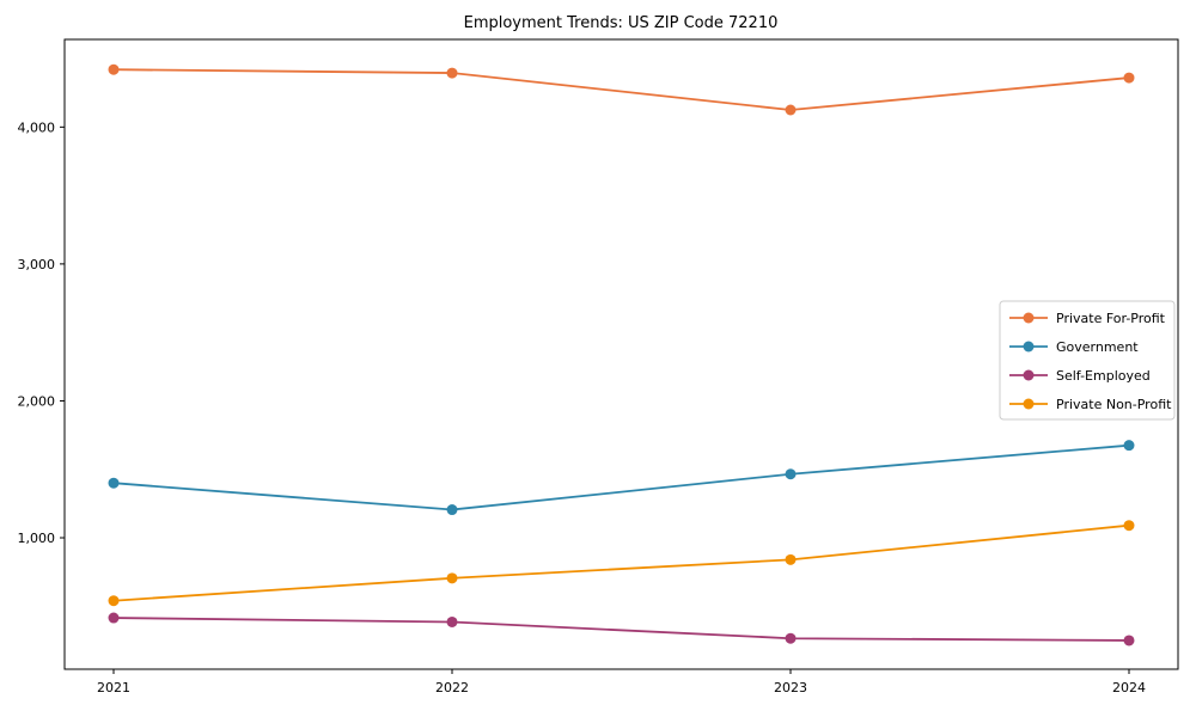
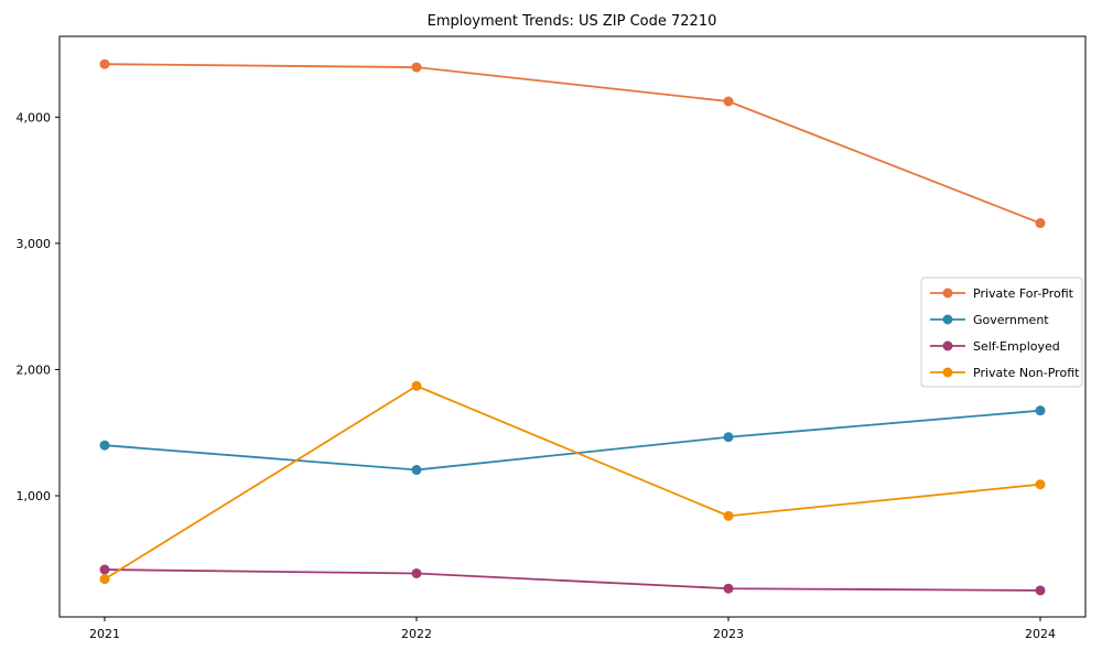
Private Non-Profit/2021: 540 -> 340
Private Non-Profit/2022: 700 -> 1870
Private For-Profit/2024: 4360 -> 3160
